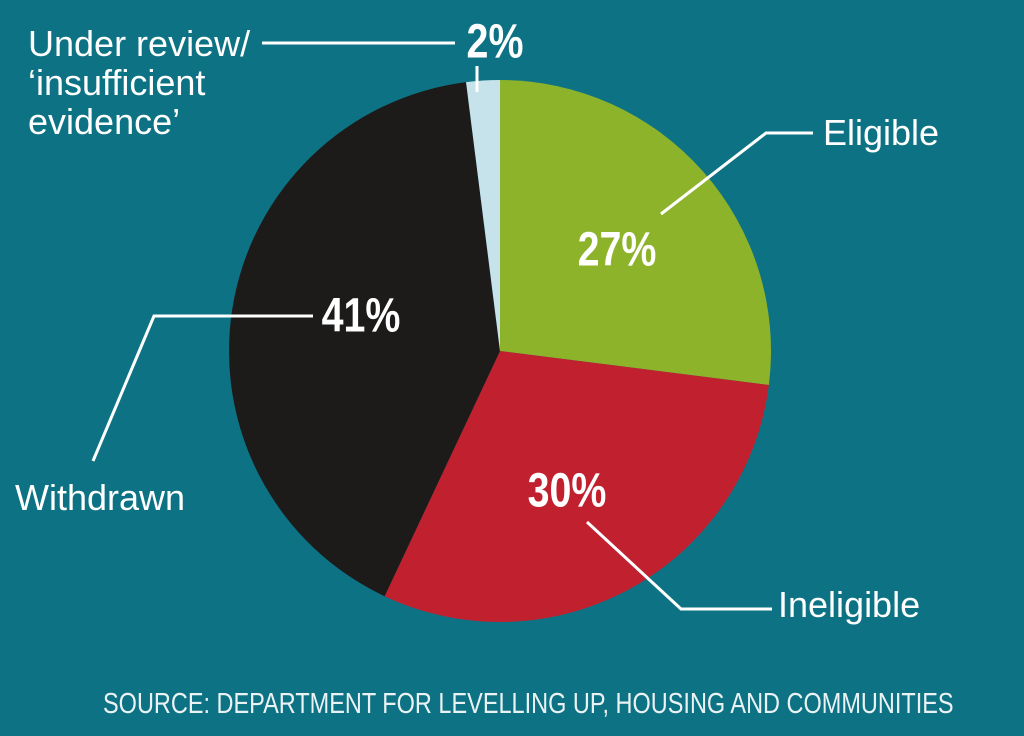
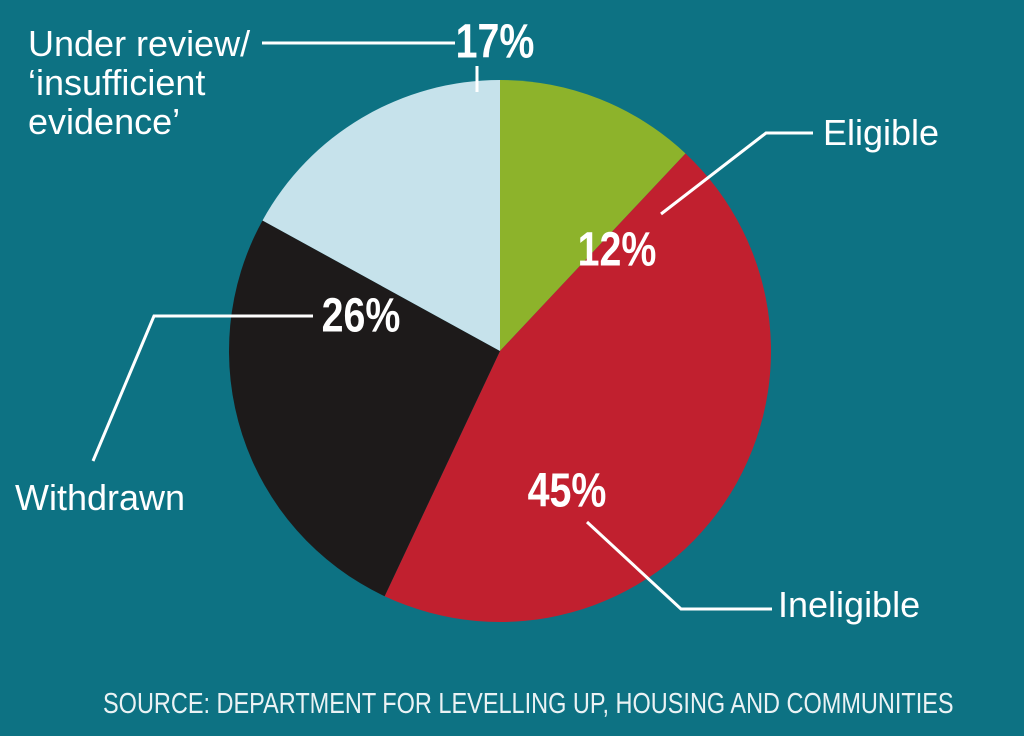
Eligible: 27% -> 12%
Ineligible: 30% -> 45%
Withdrawn: 41% -> 26%
Under review/‘insufficient evidence’: 2% -> 17%
